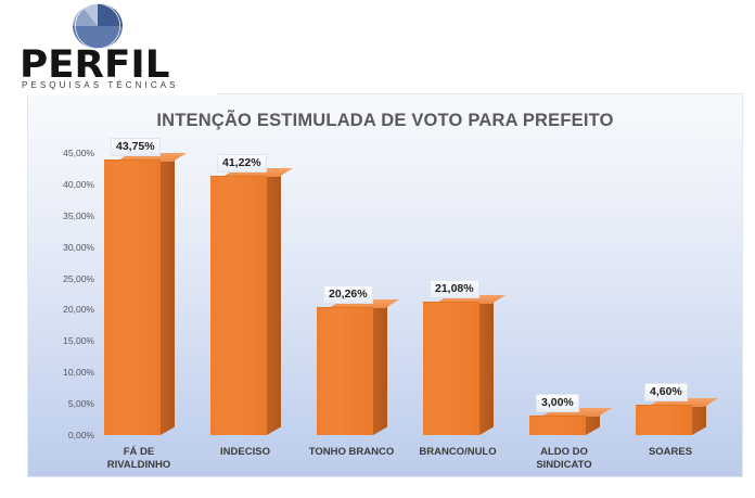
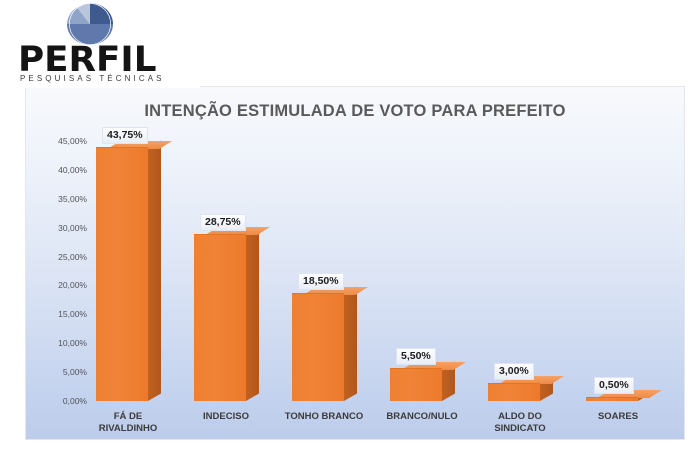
INDECISO: 41,22% -> 28,75%
TONHO BRANCO: 20,26% -> 18,50%
BRANCO/NULO: 21,08% -> 5,50%
SOARES: 4,60% -> 0,50%
